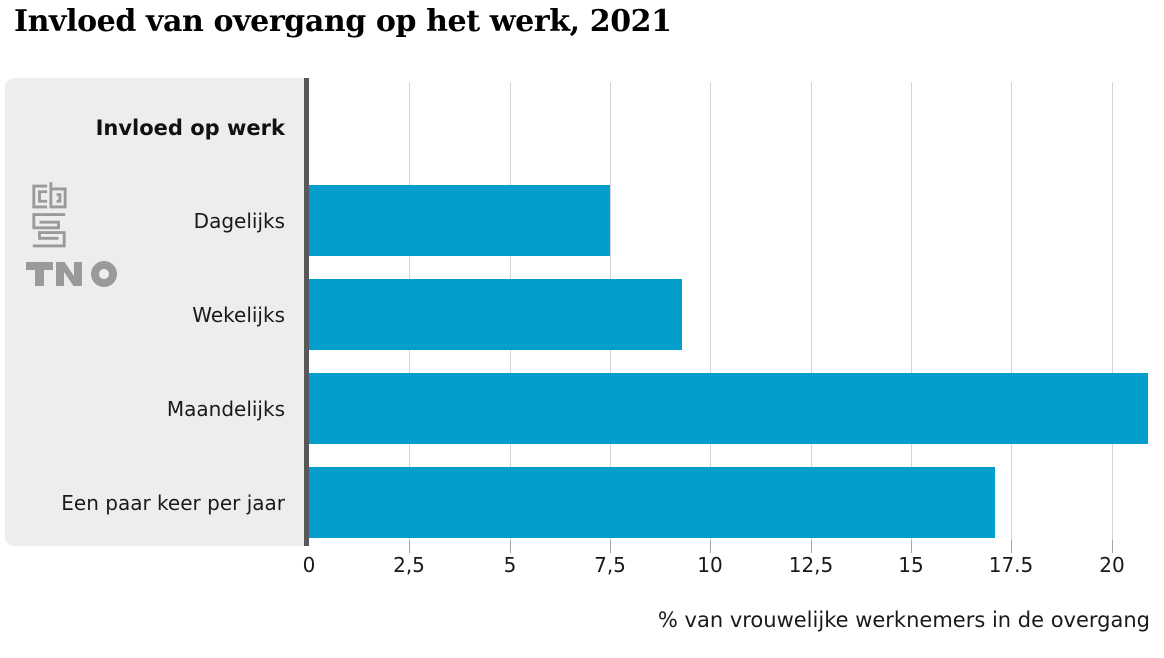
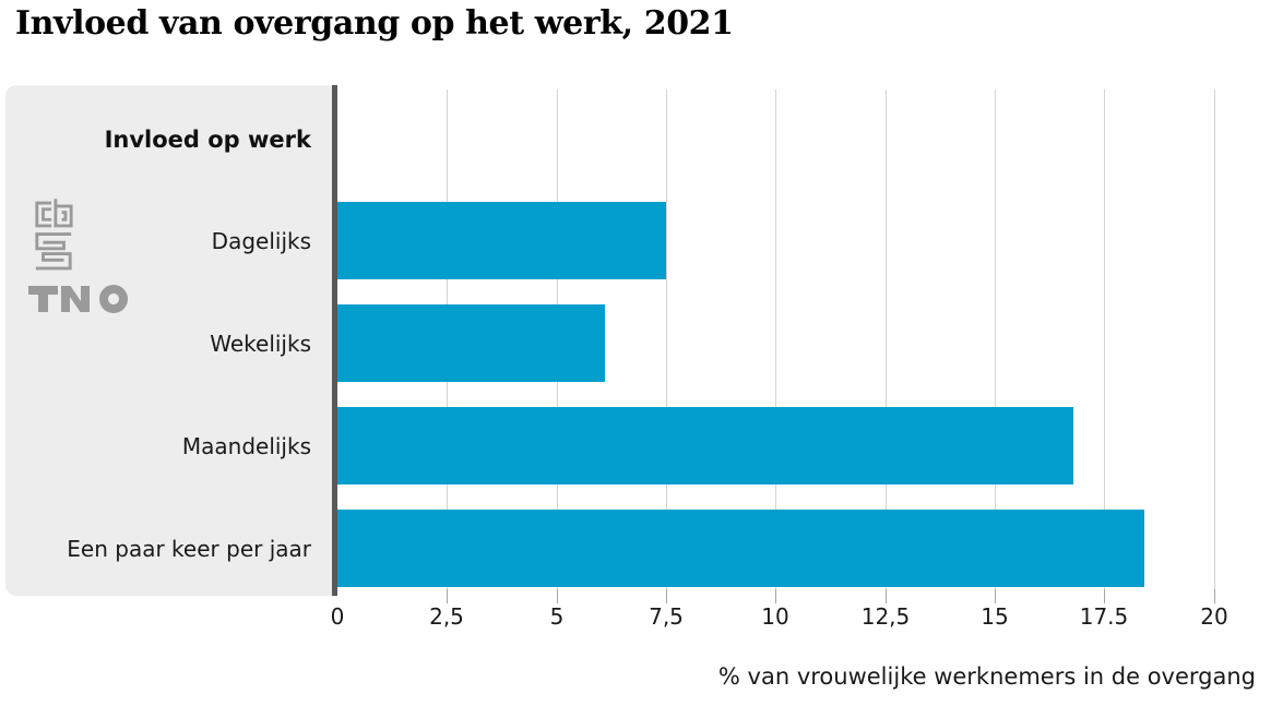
Wekelijks: 9.3 -> 6.1
Maandelijks: 20.9 -> 16.8
Een paar keer per jaar: 17.1 -> 18.4
